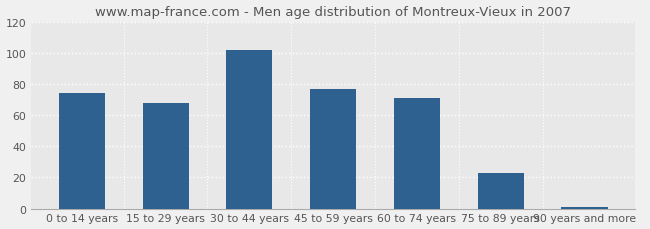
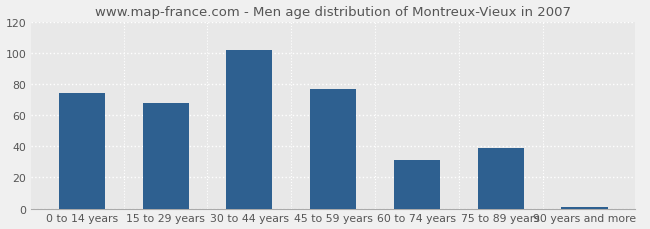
60 to 74 years: 71 -> 31
75 to 89 years: 23 -> 39
